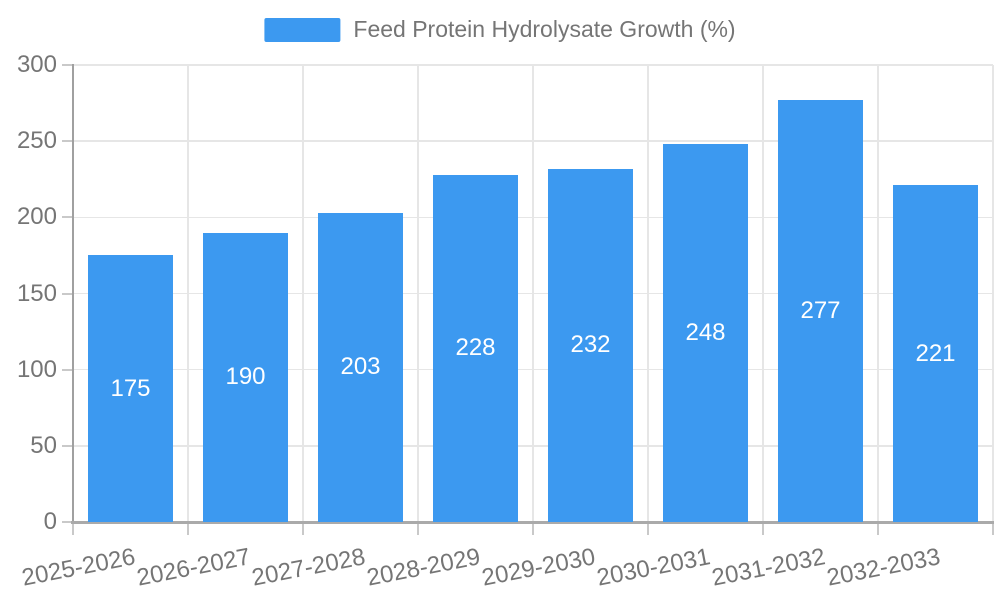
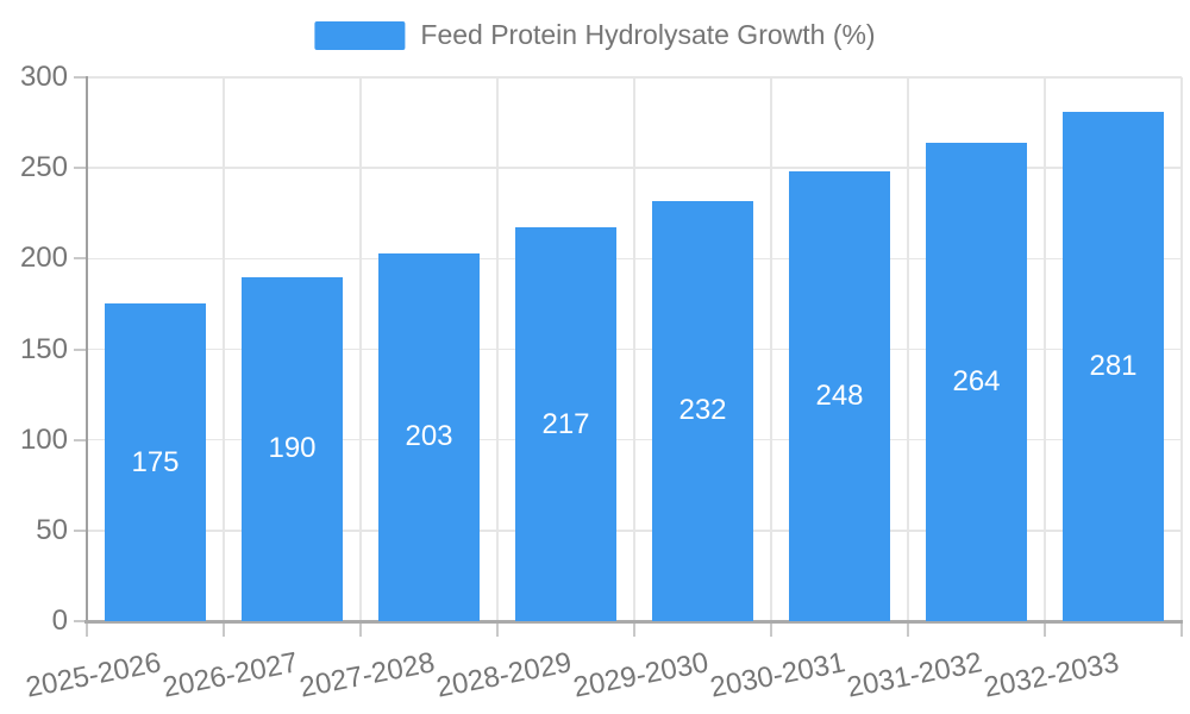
2028-2029: 228 -> 217
2031-2032: 277 -> 264
2032-2033: 221 -> 281
